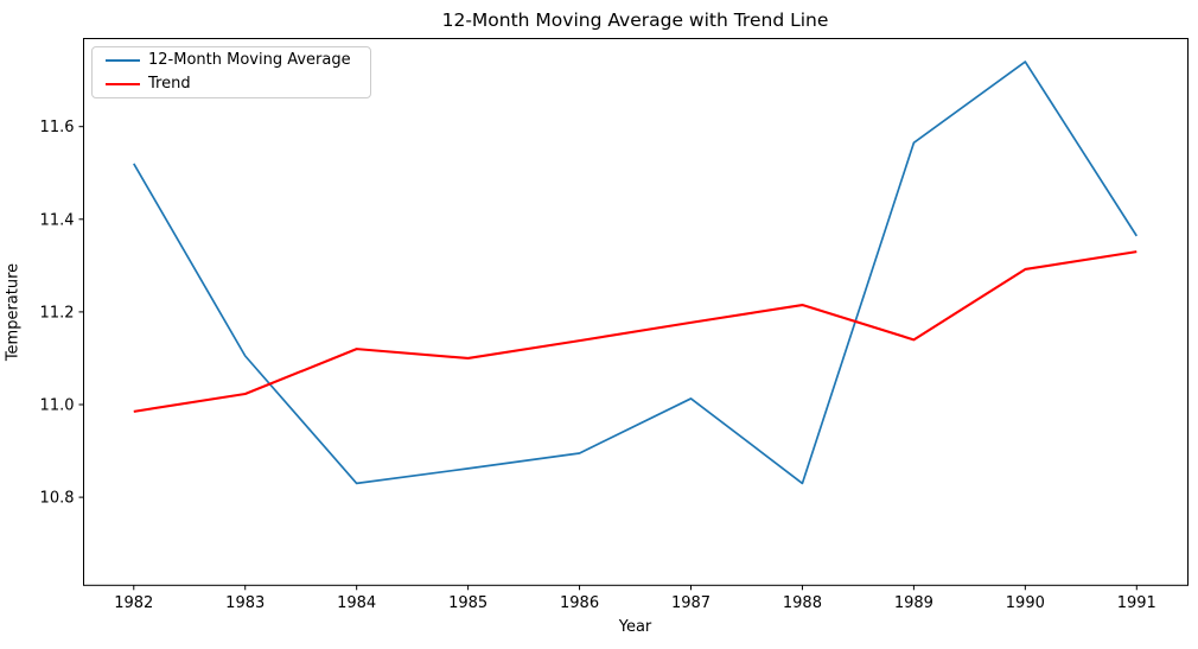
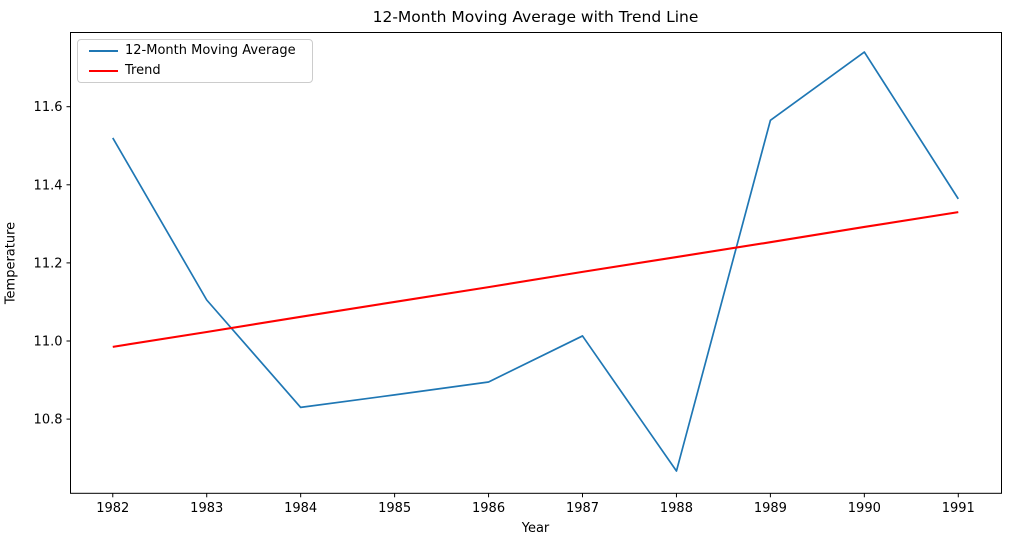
Trend/1984: 11.12 -> 11.06
12-Month Moving Average/1988: 10.83 -> 10.67
Trend/1989: 11.14 -> 11.25
